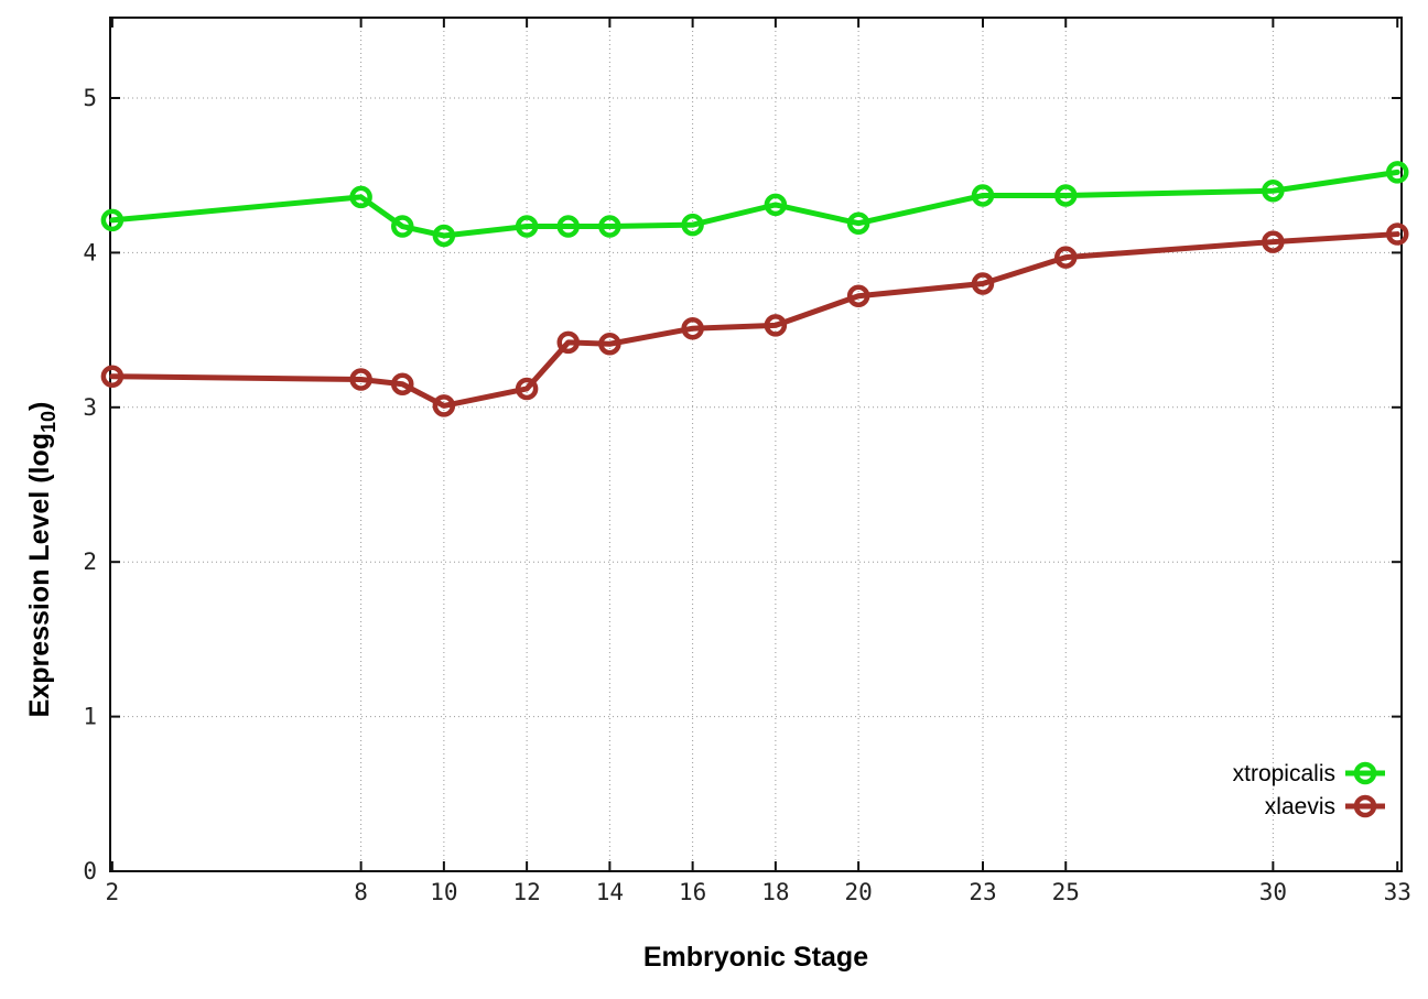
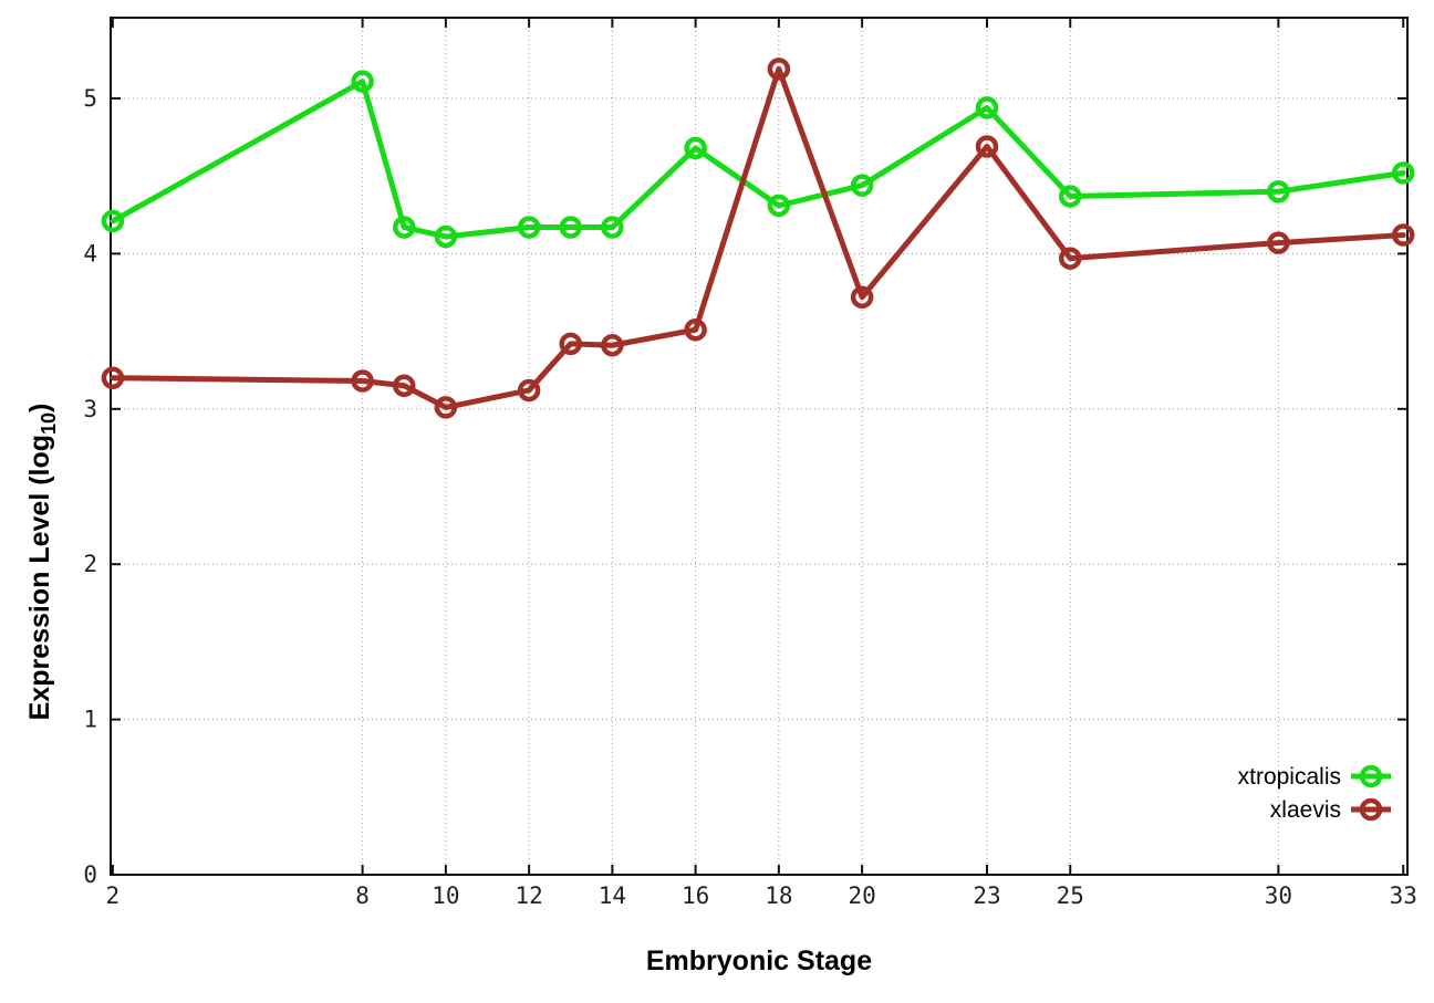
xtropicalis/8: 4.36 -> 5.11
xtropicalis/16: 4.18 -> 4.68
xlaevis/18: 3.53 -> 5.19
xtropicalis/20: 4.19 -> 4.44
xtropicalis/23: 4.37 -> 4.94
xlaevis/23: 3.80 -> 4.69
